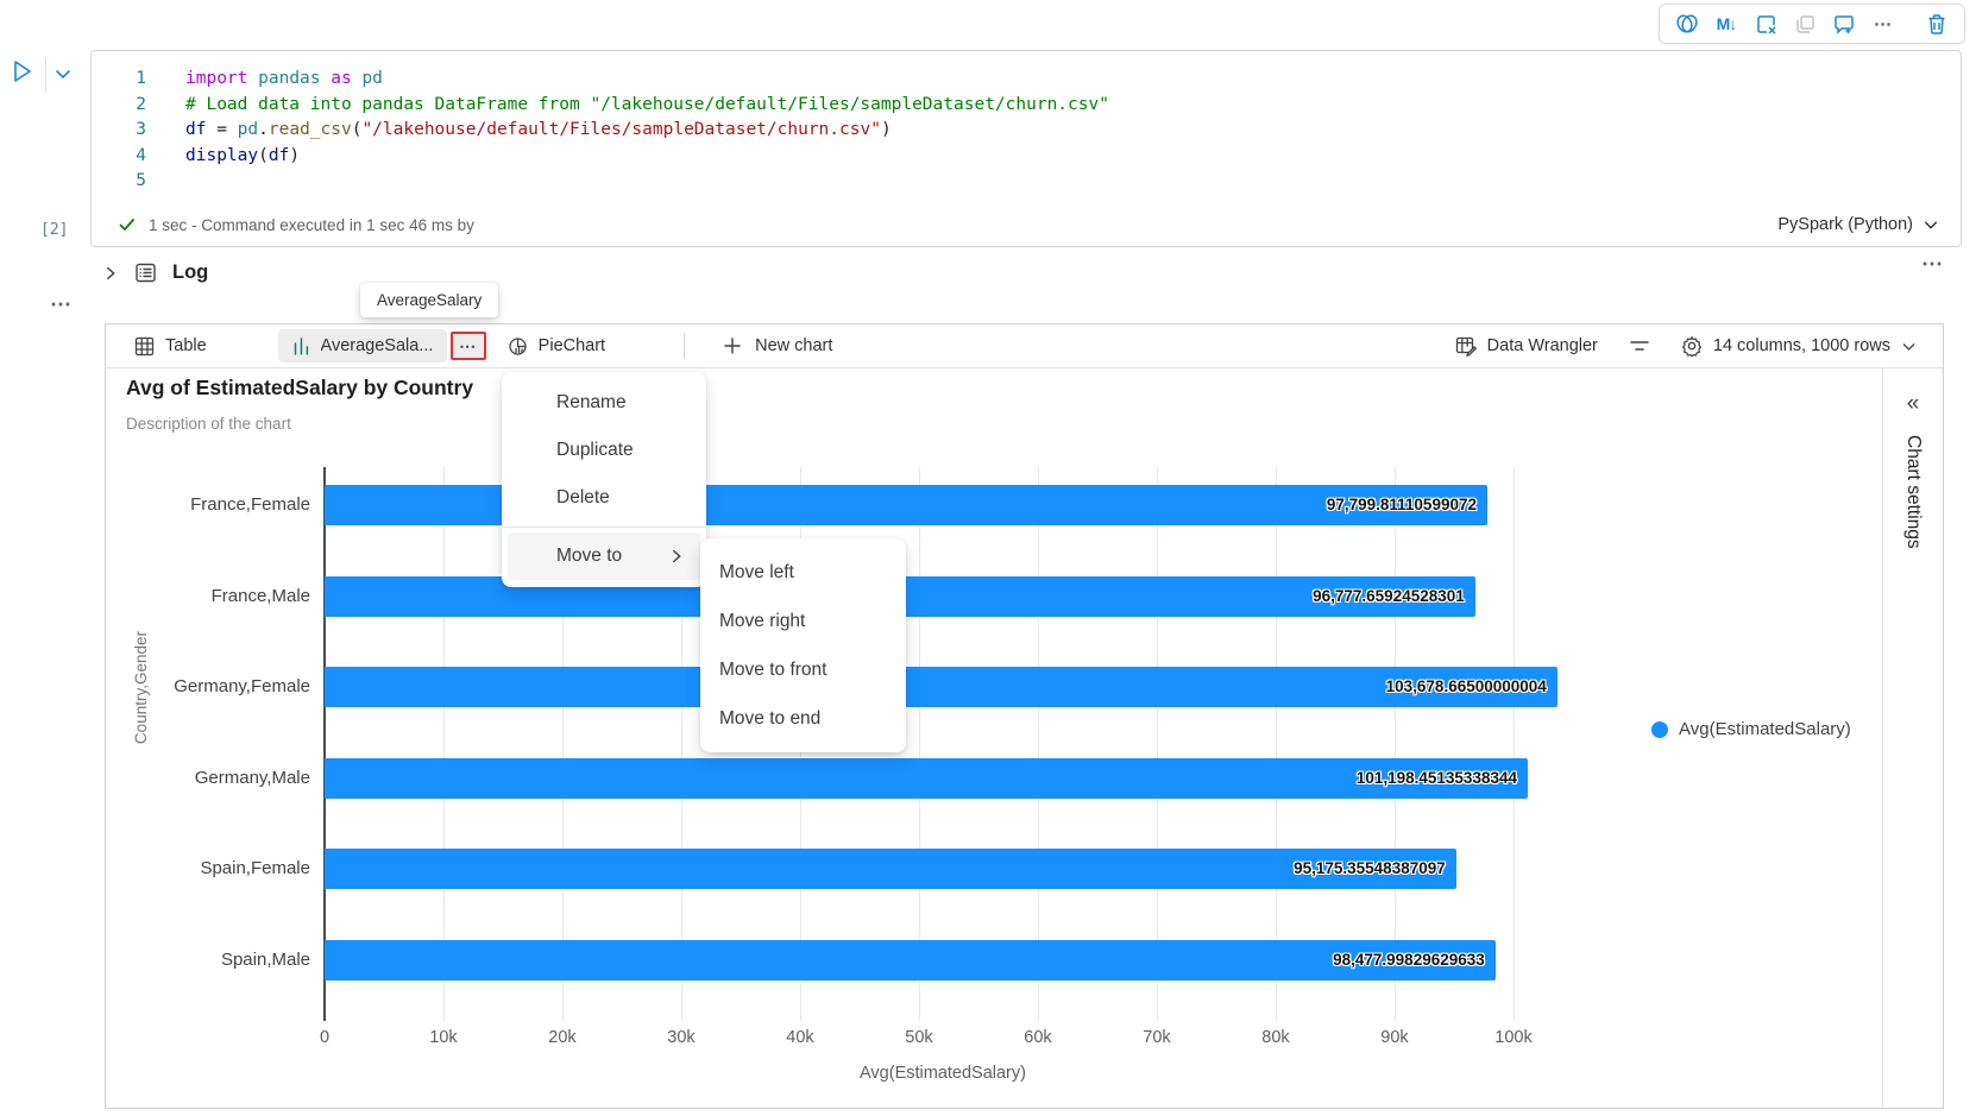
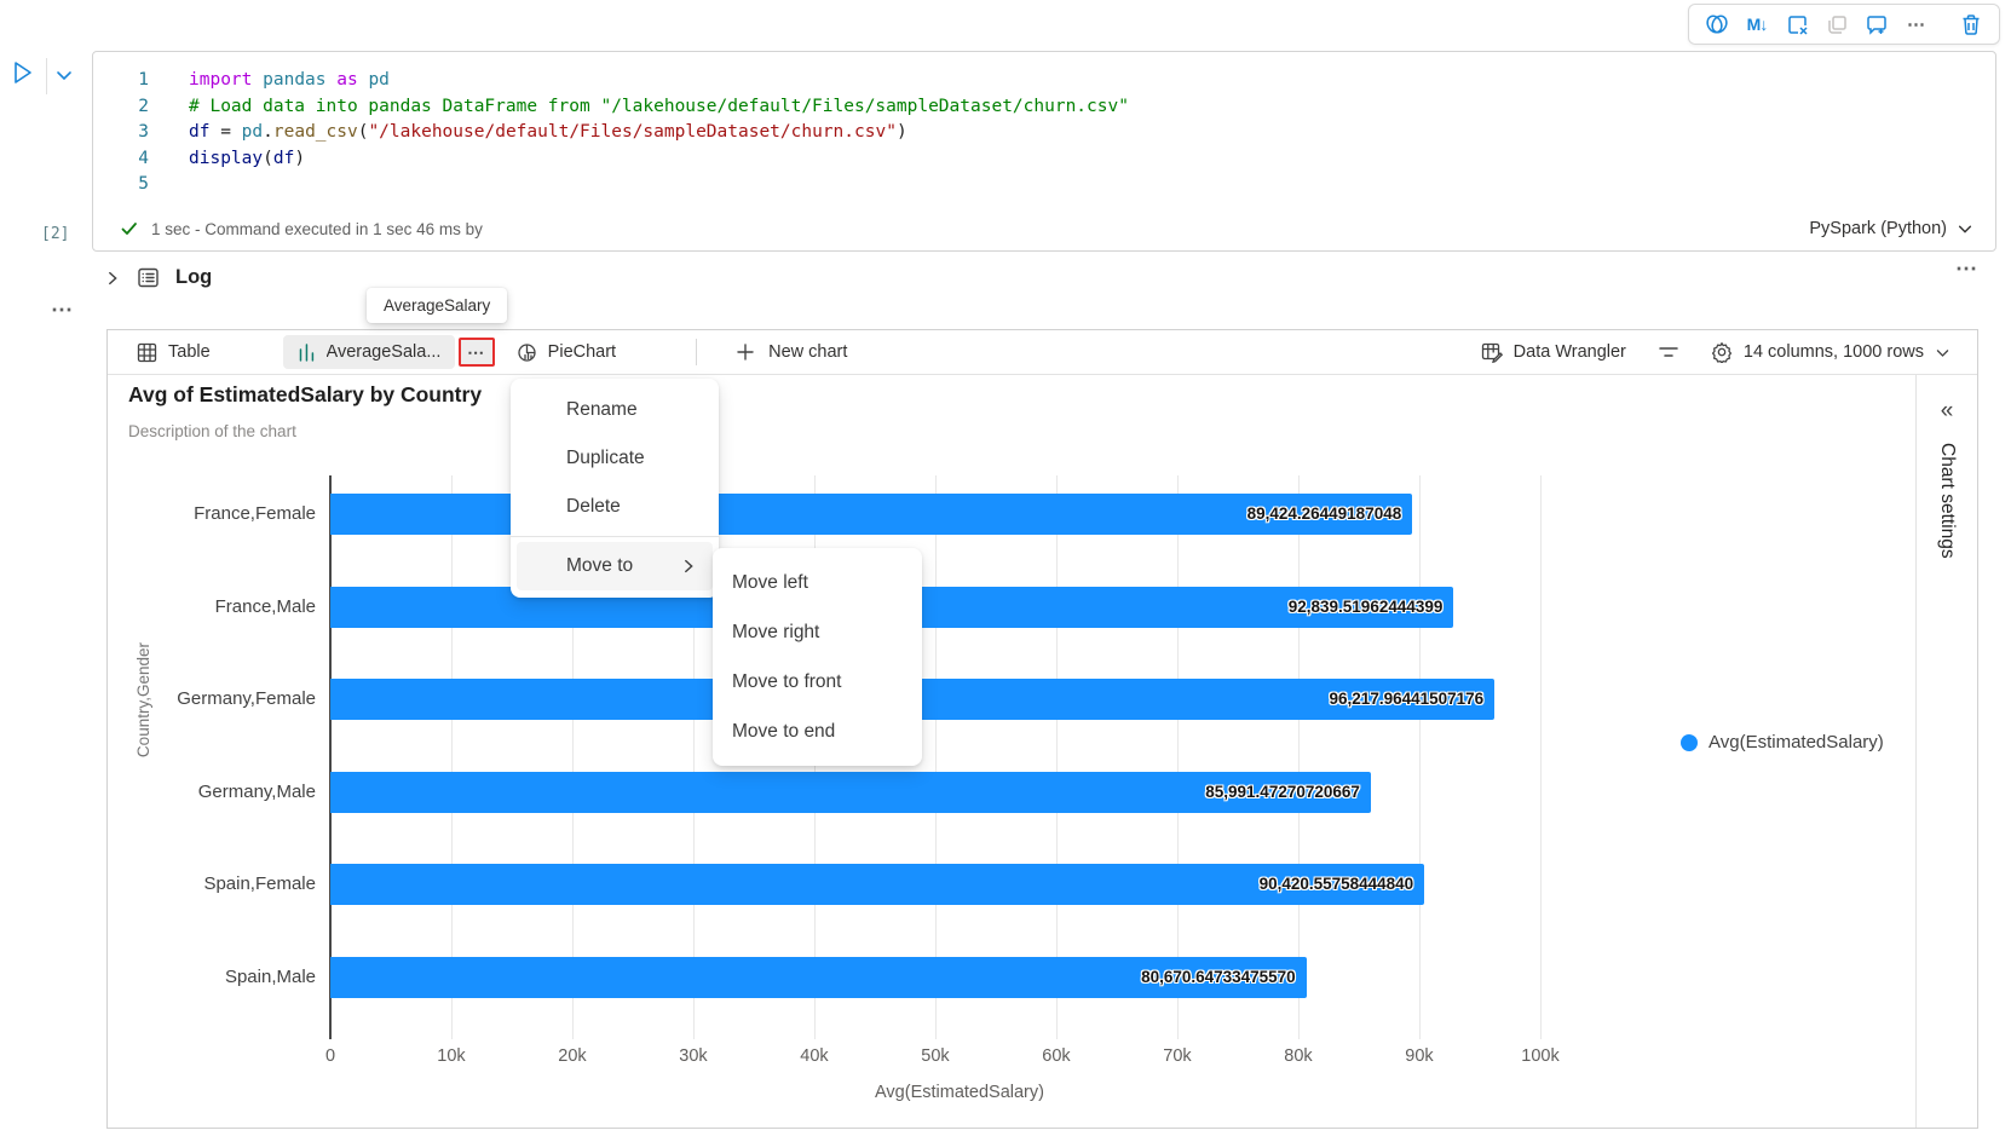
France,Female: 97,799.81110599072 -> 89,424.26449187048
France,Male: 96,777.65924528301 -> 92,839.51962444399
Germany,Female: 103,678.66500000004 -> 96,217.96441507176
Germany,Male: 101,198.45135338344 -> 85,991.47270720667
Spain,Female: 95,175.35548387097 -> 90,420.55758444840
Spain,Male: 98,477.99829629633 -> 80,670.64733475570
